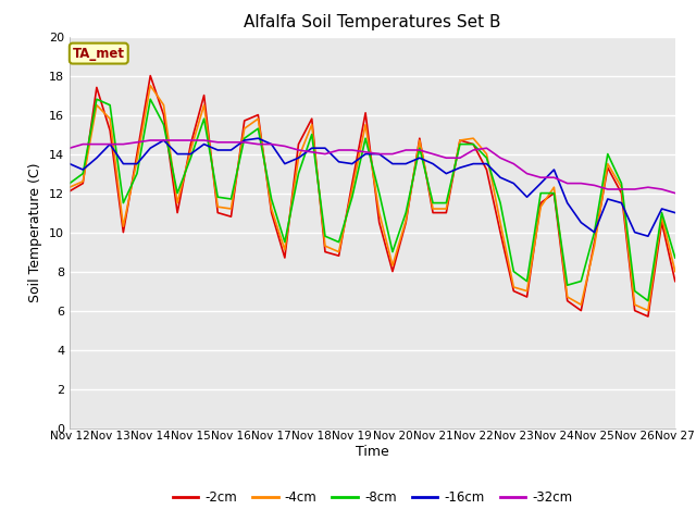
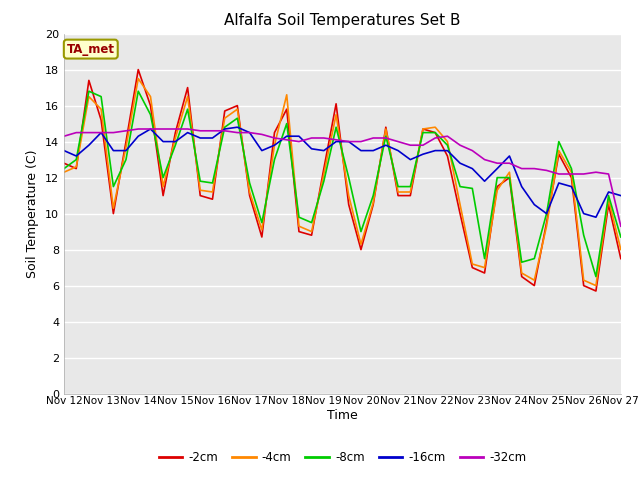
-2cm/Nov 12: 12.1 -> 12.8
-4cm/Nov 18: 15.5 -> 16.6
-8cm/Nov 23: 8.0 -> 11.4
-8cm/Nov 26: 7.0 -> 8.8
-32cm/Nov 27: 12.0 -> 9.3
